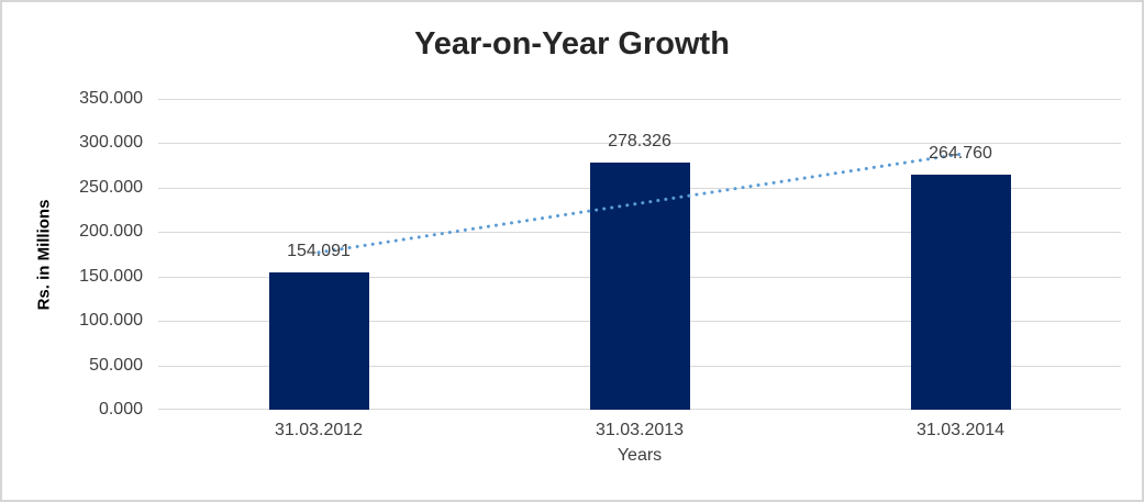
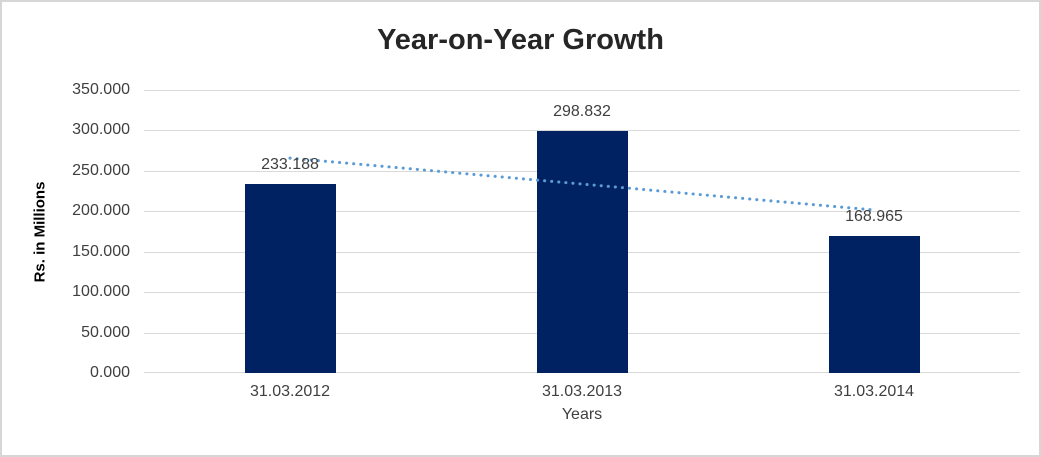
31.03.2012: 154.091 -> 233.188
31.03.2013: 278.326 -> 298.832
31.03.2014: 264.760 -> 168.965
